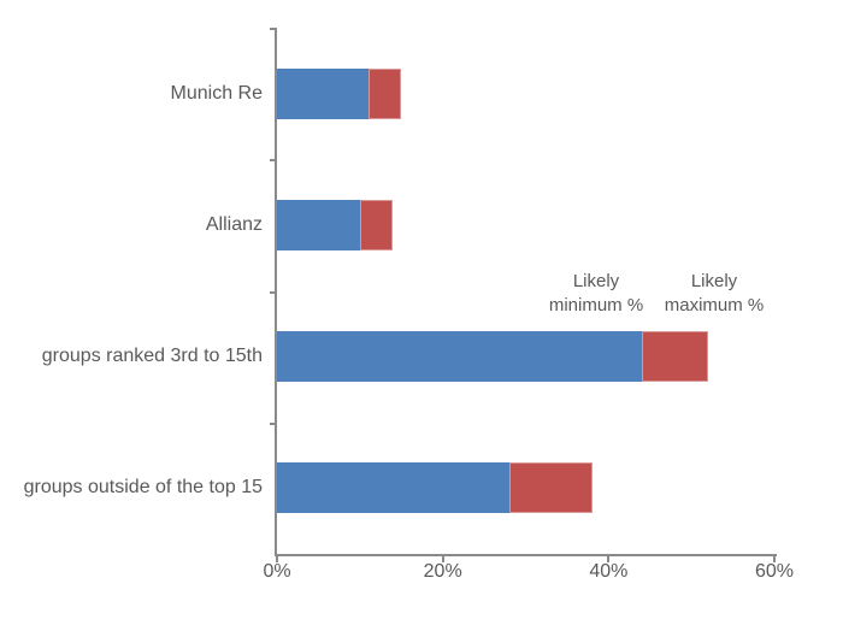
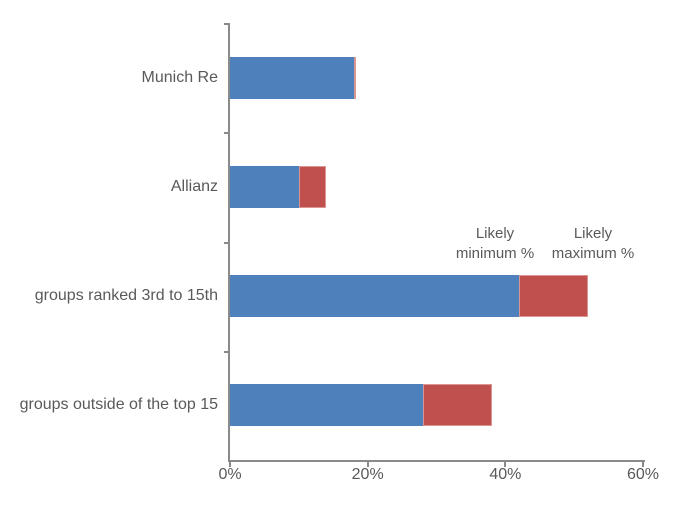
Likely minimum %/Munich Re: 11% -> 18%
Likely minimum %/groups ranked 3rd to 15th: 44% -> 42%
